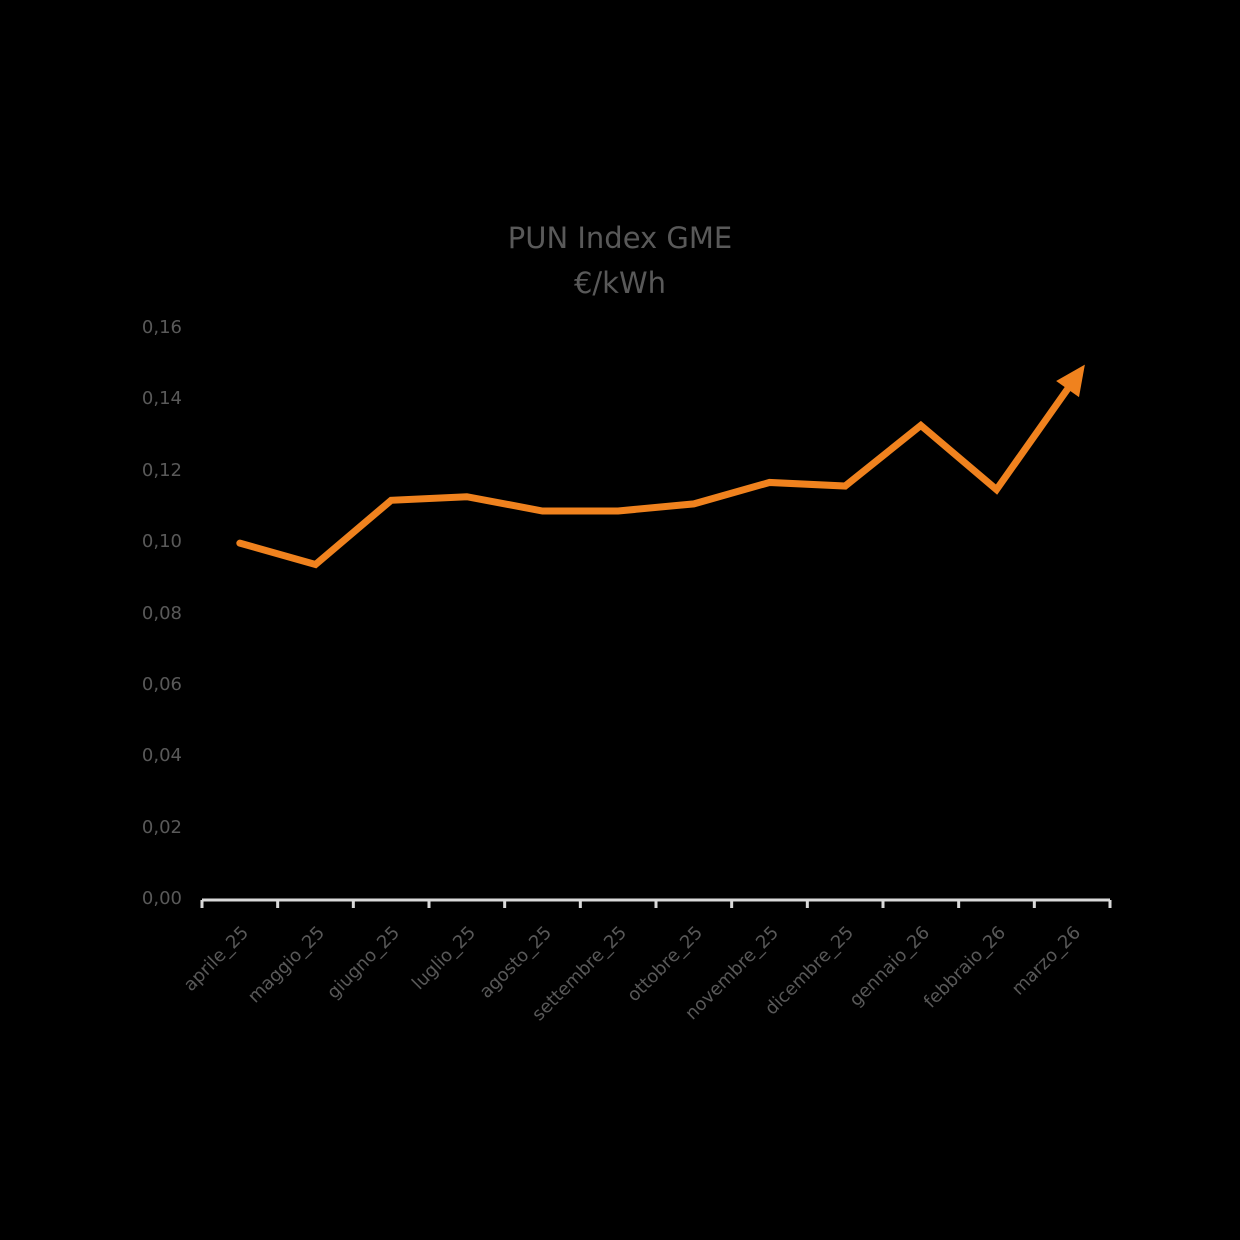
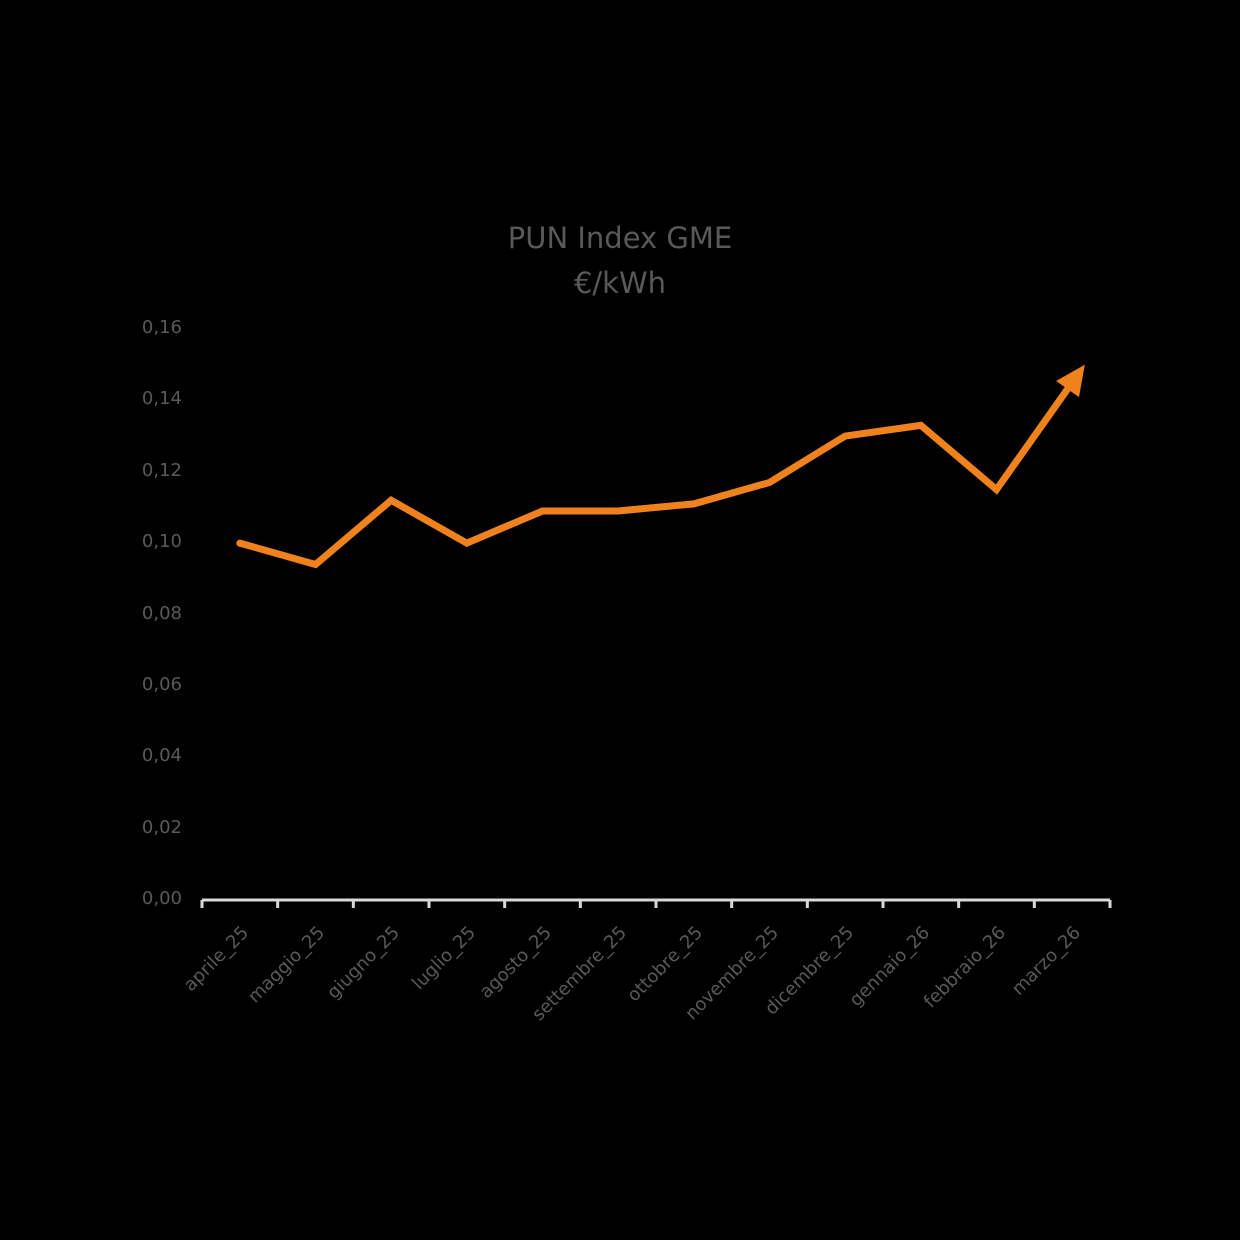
luglio_25: 0,11 -> 0,10
dicembre_25: 0,12 -> 0,13
